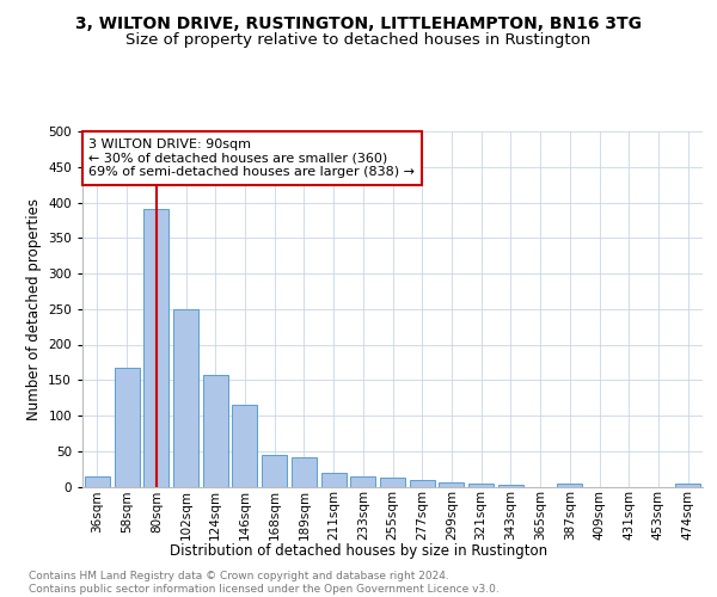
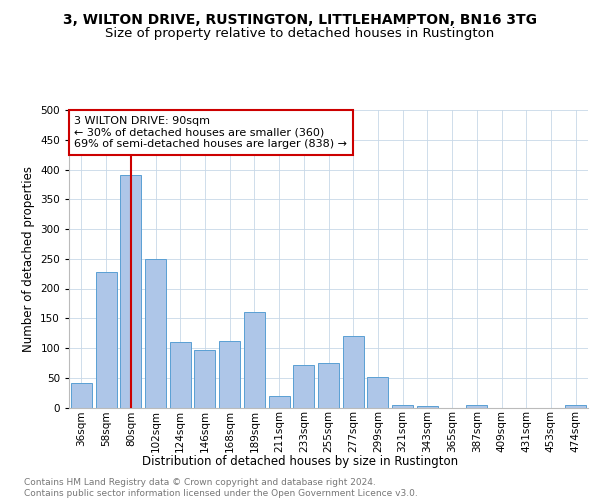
36sqm: 15 -> 42
58sqm: 167 -> 228
124sqm: 157 -> 110
146sqm: 115 -> 96
168sqm: 44 -> 112
189sqm: 41 -> 160
233sqm: 15 -> 72
255sqm: 13 -> 74
277sqm: 9 -> 120
299sqm: 6 -> 52
